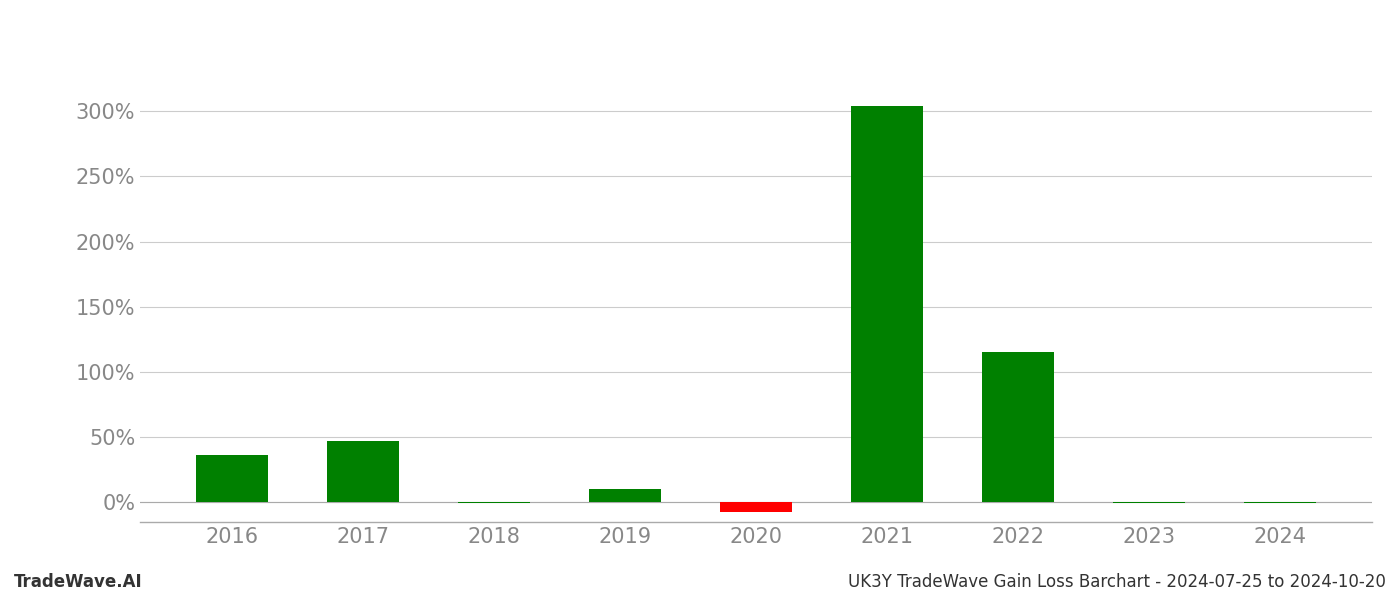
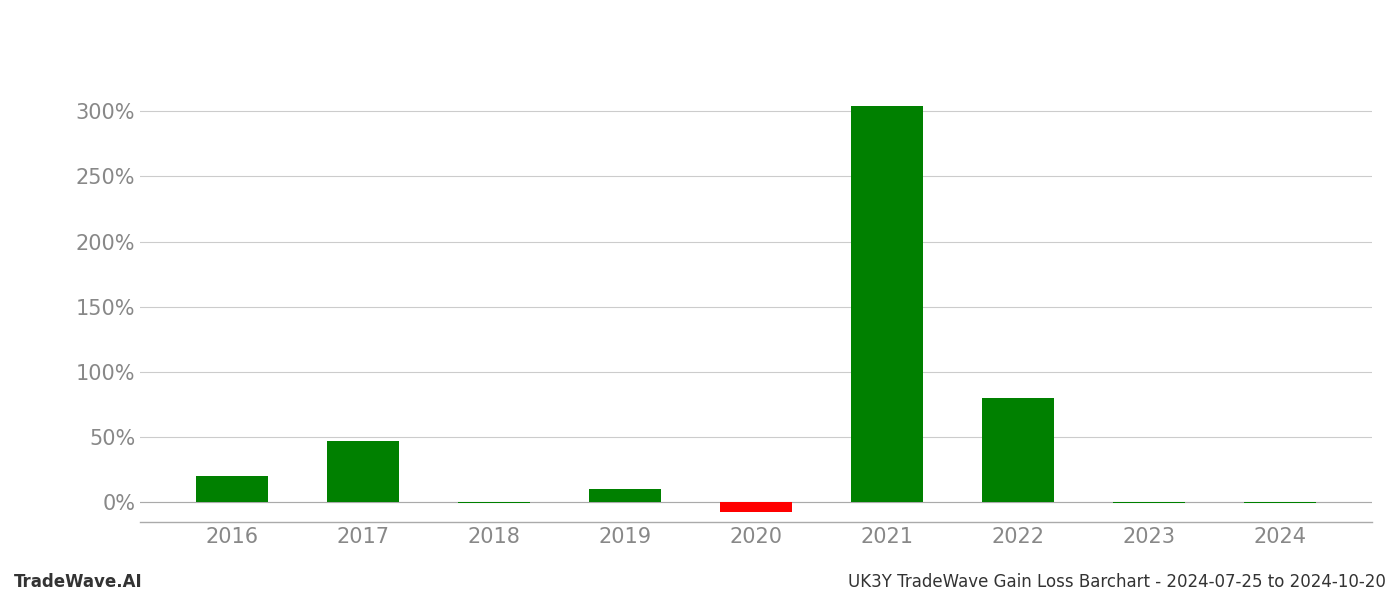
2016: 36% -> 20%
2022: 115% -> 80%
